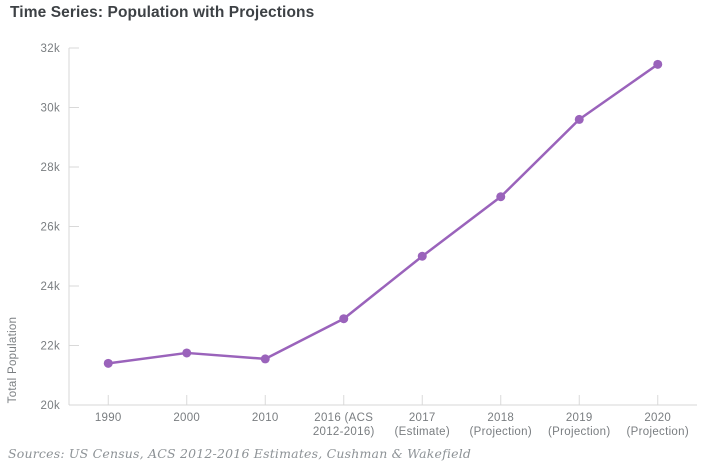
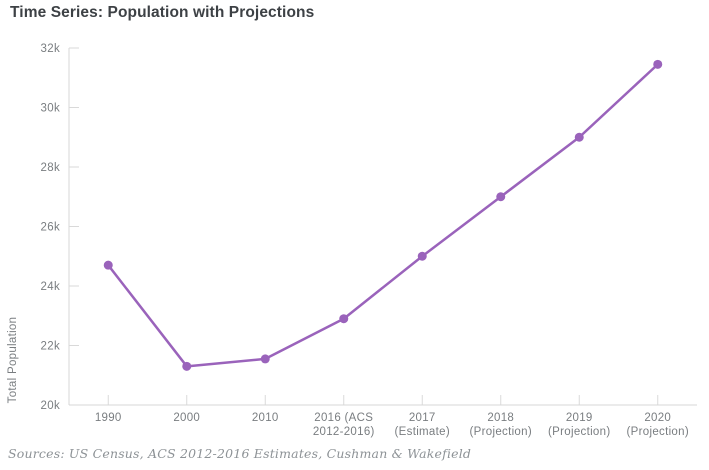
1990: 21.4k -> 24.7k
2000: 21.8k -> 21.3k
2019 (Projection): 29.6k -> 29.0k
